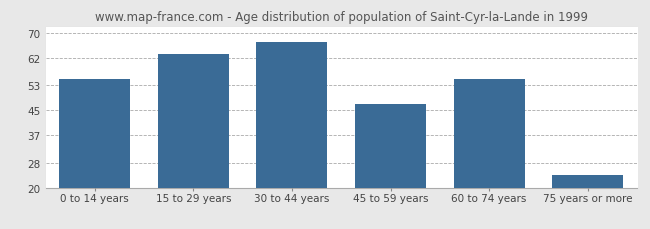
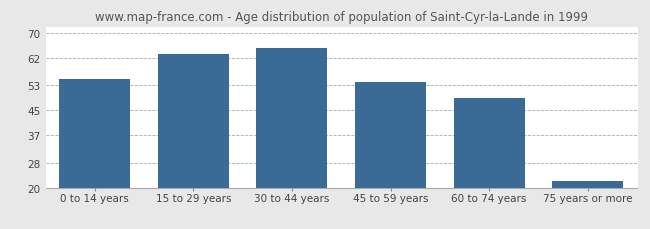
30 to 44 years: 67 -> 65
45 to 59 years: 47 -> 54
60 to 74 years: 55 -> 49
75 years or more: 24 -> 22
